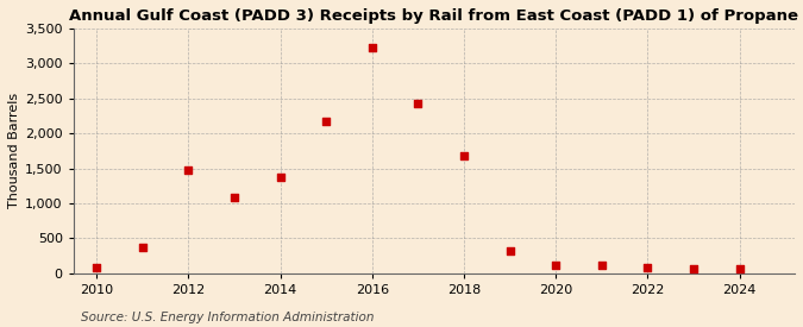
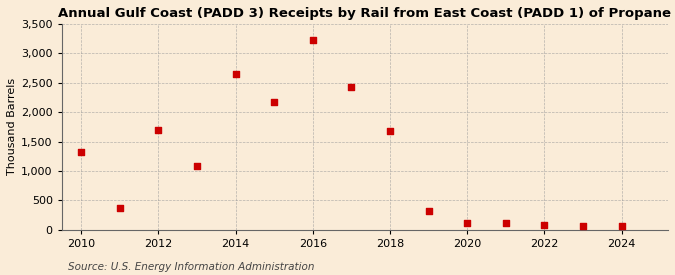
2010: 80 -> 1,320
2012: 1,480 -> 1,700
2014: 1,380 -> 2,640
